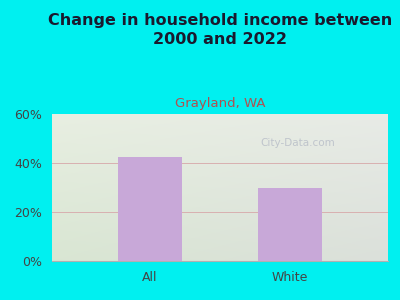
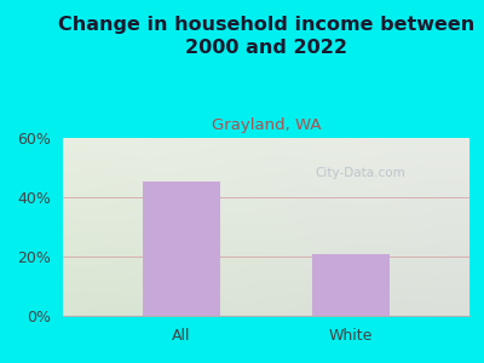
All: 42.5% -> 45.5%
White: 30.0% -> 21.0%
